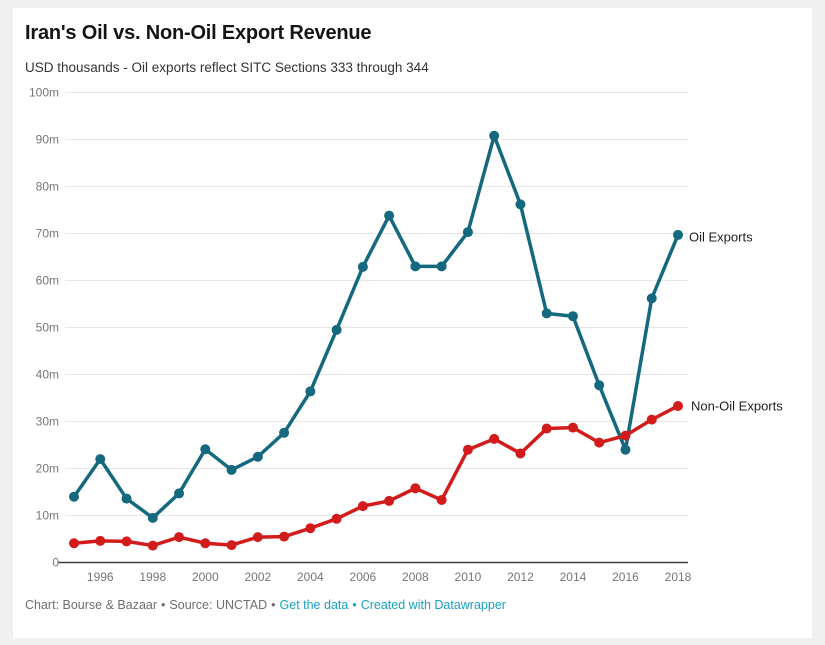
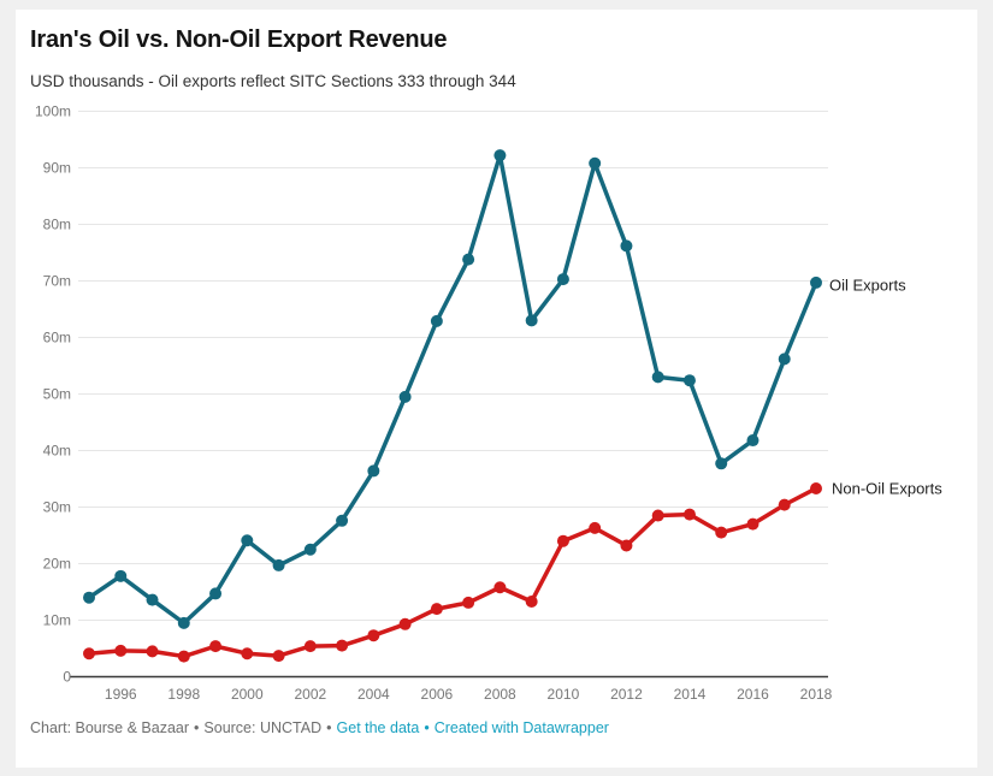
Oil Exports/1996: 22m -> 18m
Oil Exports/2008: 63m -> 92m
Oil Exports/2016: 24m -> 42m
